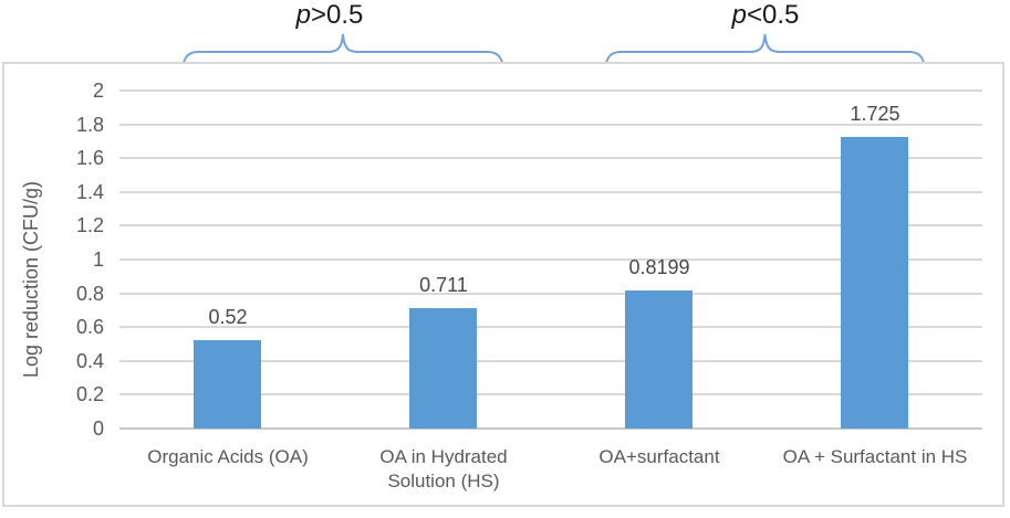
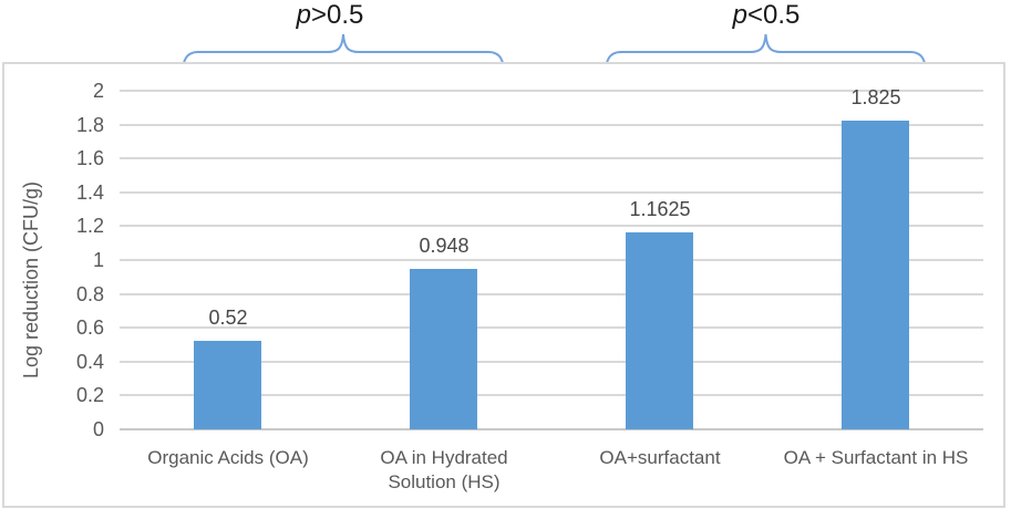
OA in Hydrated Solution (HS): 0.711 -> 0.948
OA+surfactant: 0.8199 -> 1.1625
OA + Surfactant in HS: 1.725 -> 1.825
